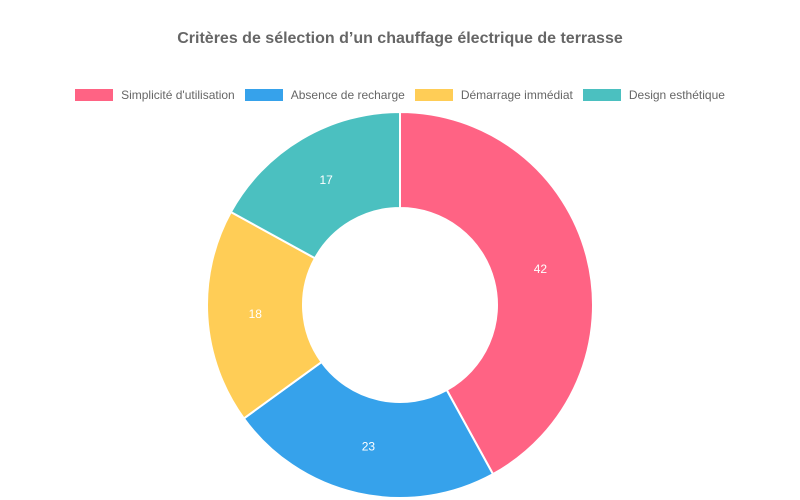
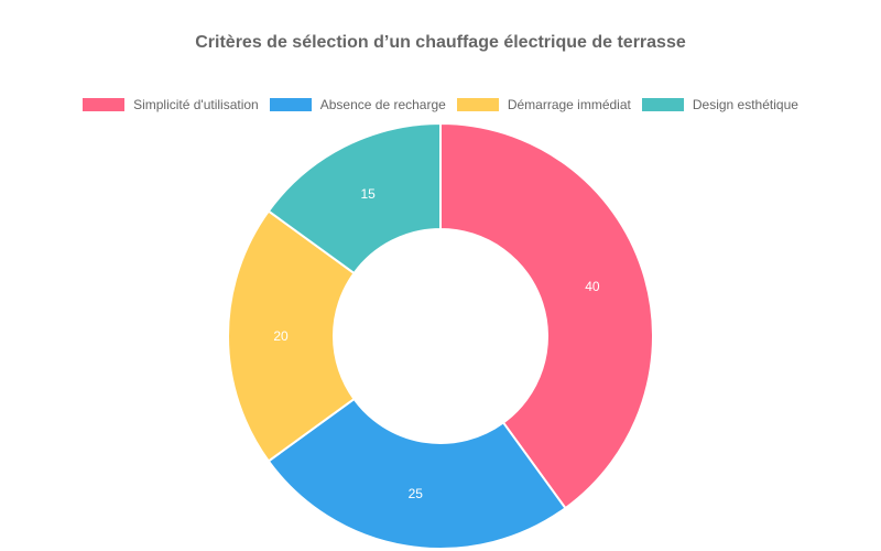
Simplicité d'utilisation: 42 -> 40
Absence de recharge: 23 -> 25
Démarrage immédiat: 18 -> 20
Design esthétique: 17 -> 15
